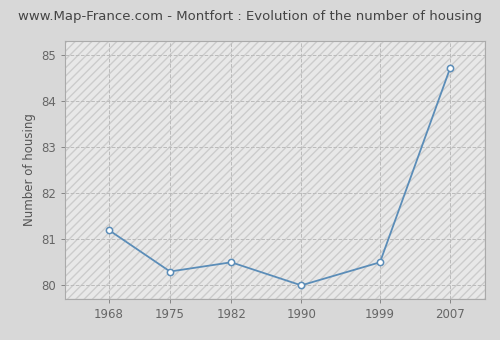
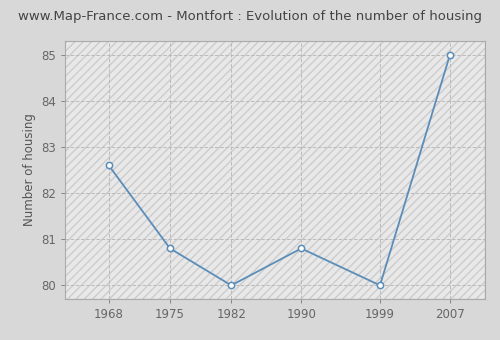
1968: 81.2 -> 82.6
1975: 80.3 -> 80.8
1982: 80.5 -> 80.0
1990: 80.0 -> 80.8
1999: 80.5 -> 80.0
2007: 84.7 -> 85.0
